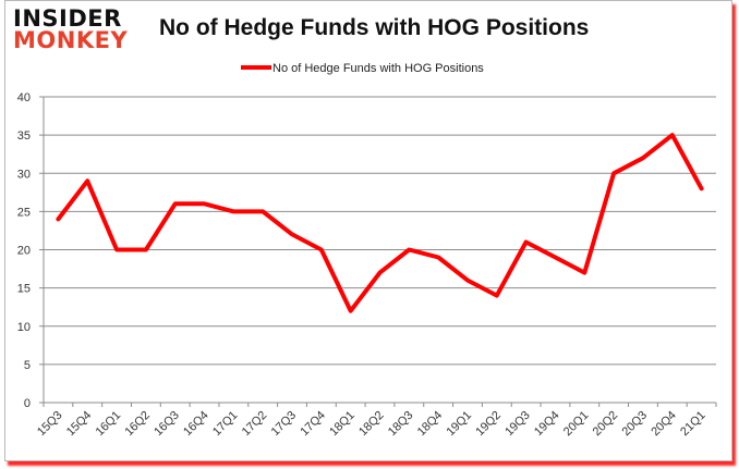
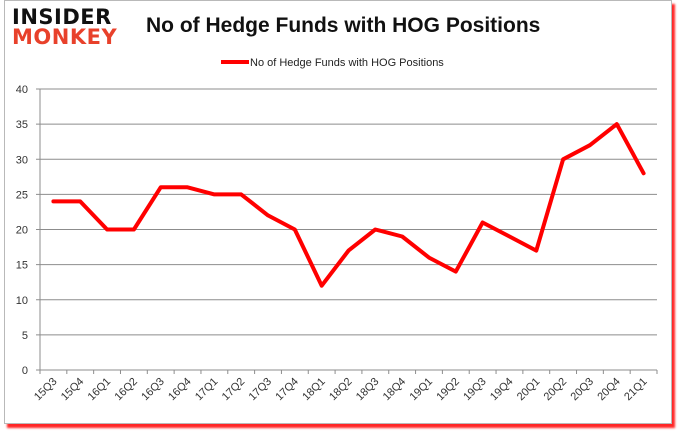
15Q4: 29 -> 24
